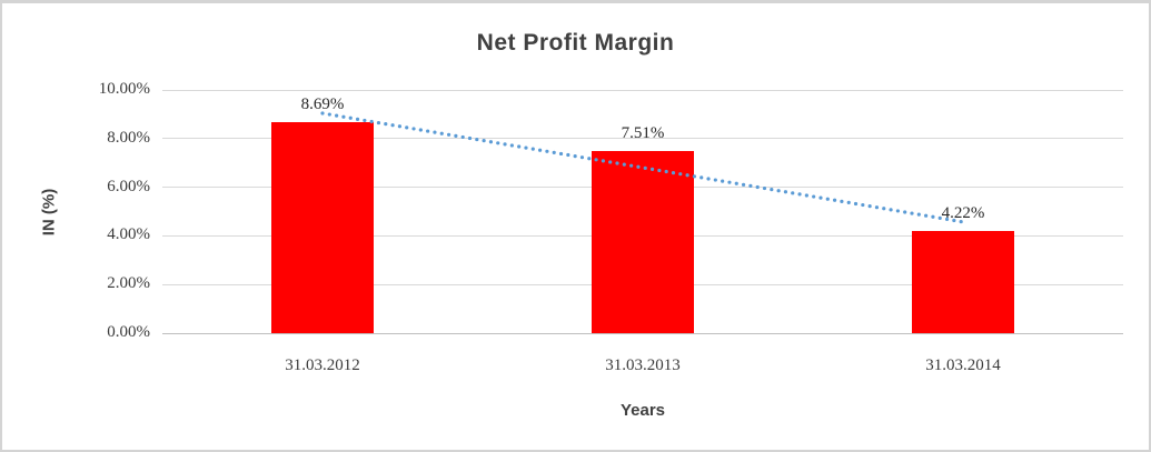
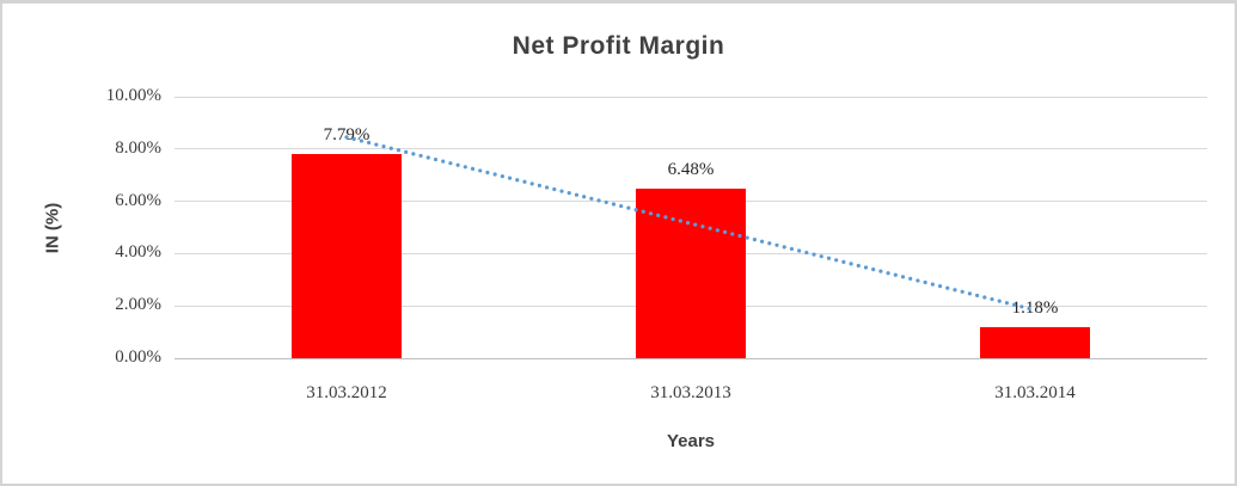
31.03.2012: 8.69% -> 7.79%
31.03.2013: 7.51% -> 6.48%
31.03.2014: 4.22% -> 1.18%
